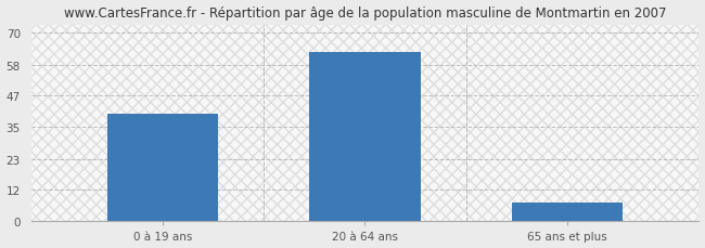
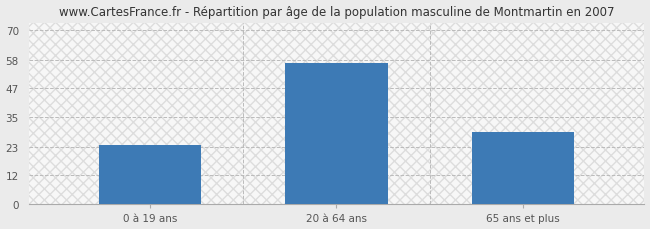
0 à 19 ans: 40 -> 24
20 à 64 ans: 63 -> 57
65 ans et plus: 7 -> 29
